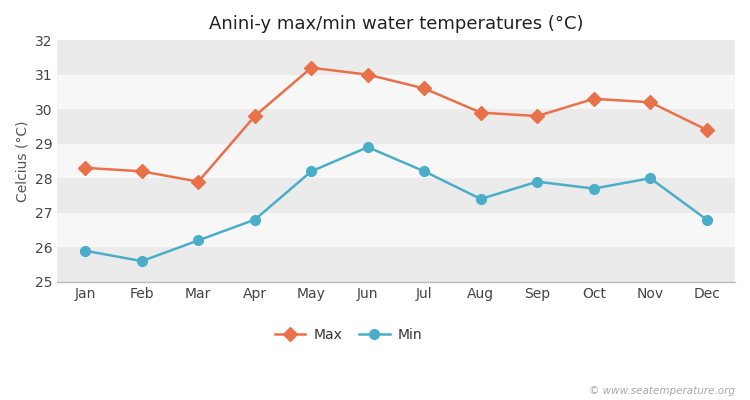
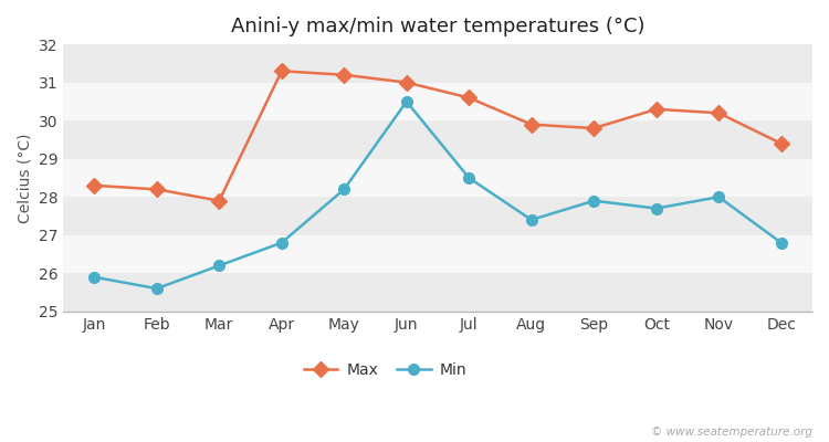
Max/Apr: 29.8 -> 31.3
Min/Jun: 28.9 -> 30.5
Min/Jul: 28.2 -> 28.5
